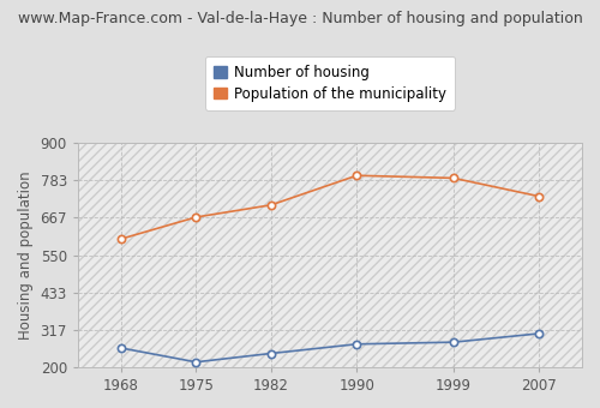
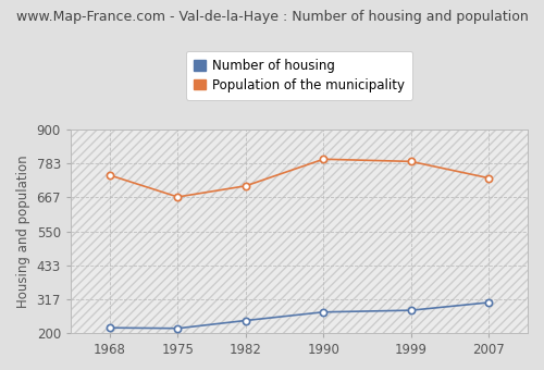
Number of housing/1968: 260 -> 218
Population of the municipality/1968: 600 -> 743
